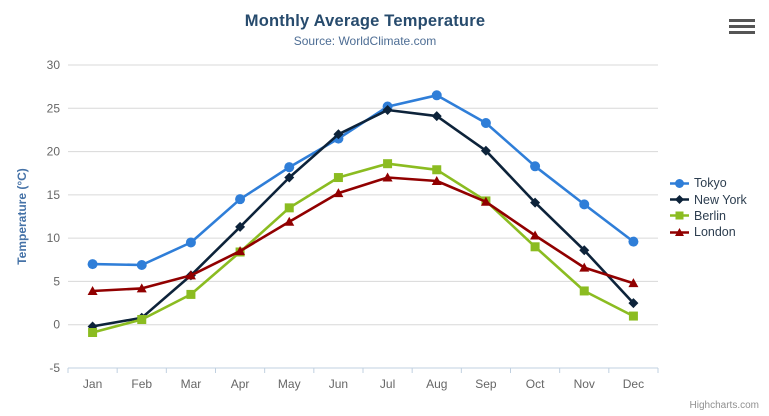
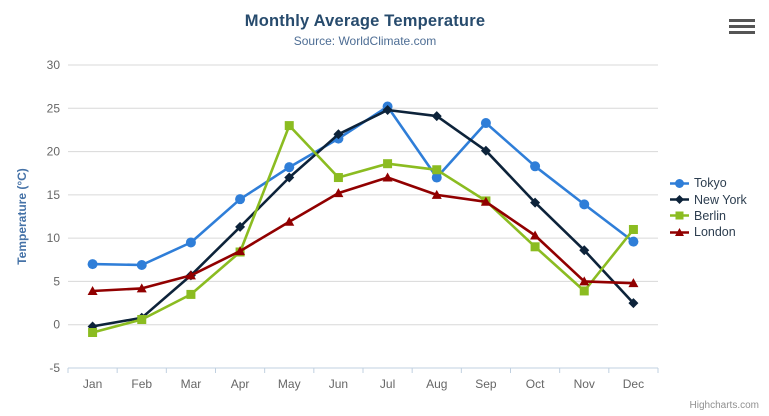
Berlin/May: 14 -> 23
Tokyo/Aug: 26 -> 17
London/Aug: 17 -> 15
London/Nov: 7 -> 5
Berlin/Dec: 1 -> 11
